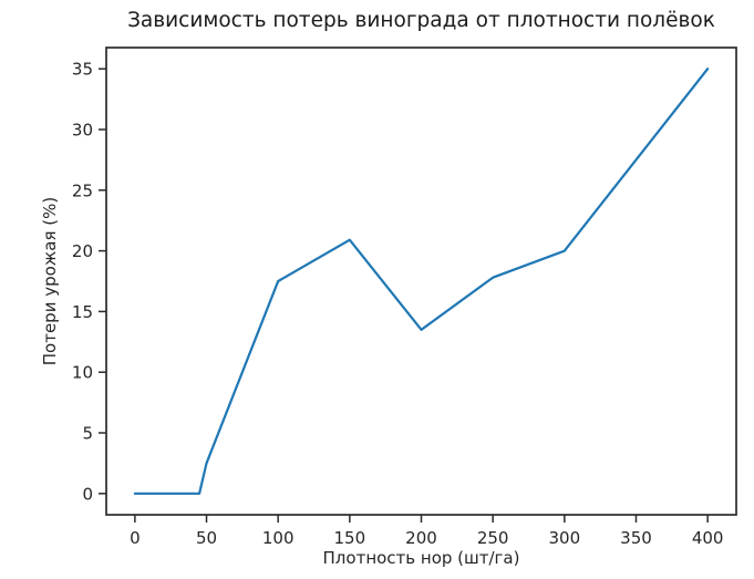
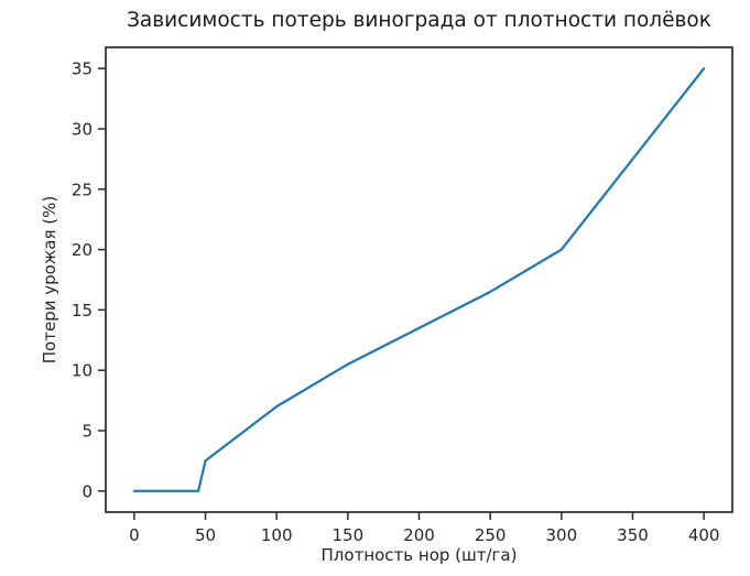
100: 17.5 -> 7.0
150: 20.9 -> 10.5
250: 17.8 -> 16.5
